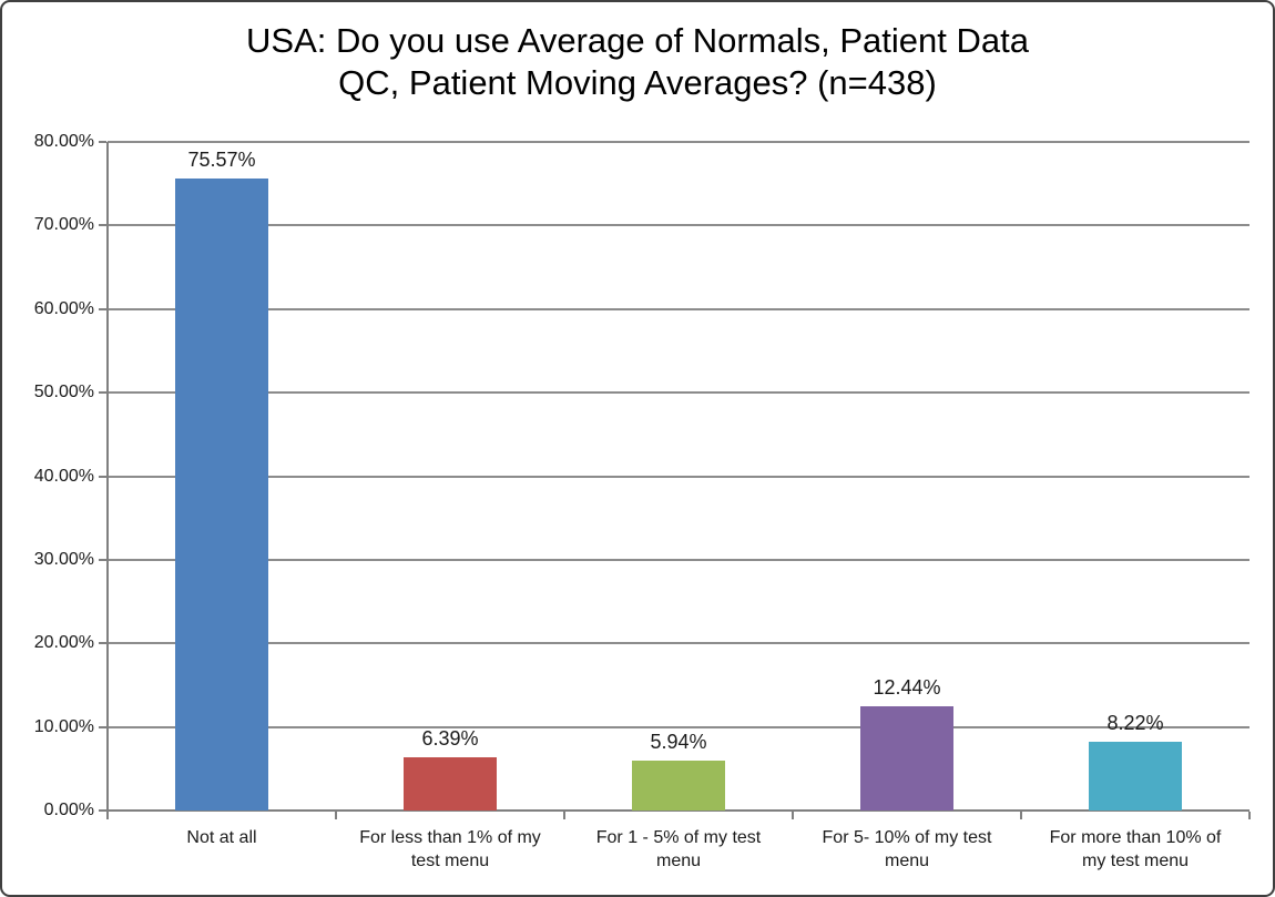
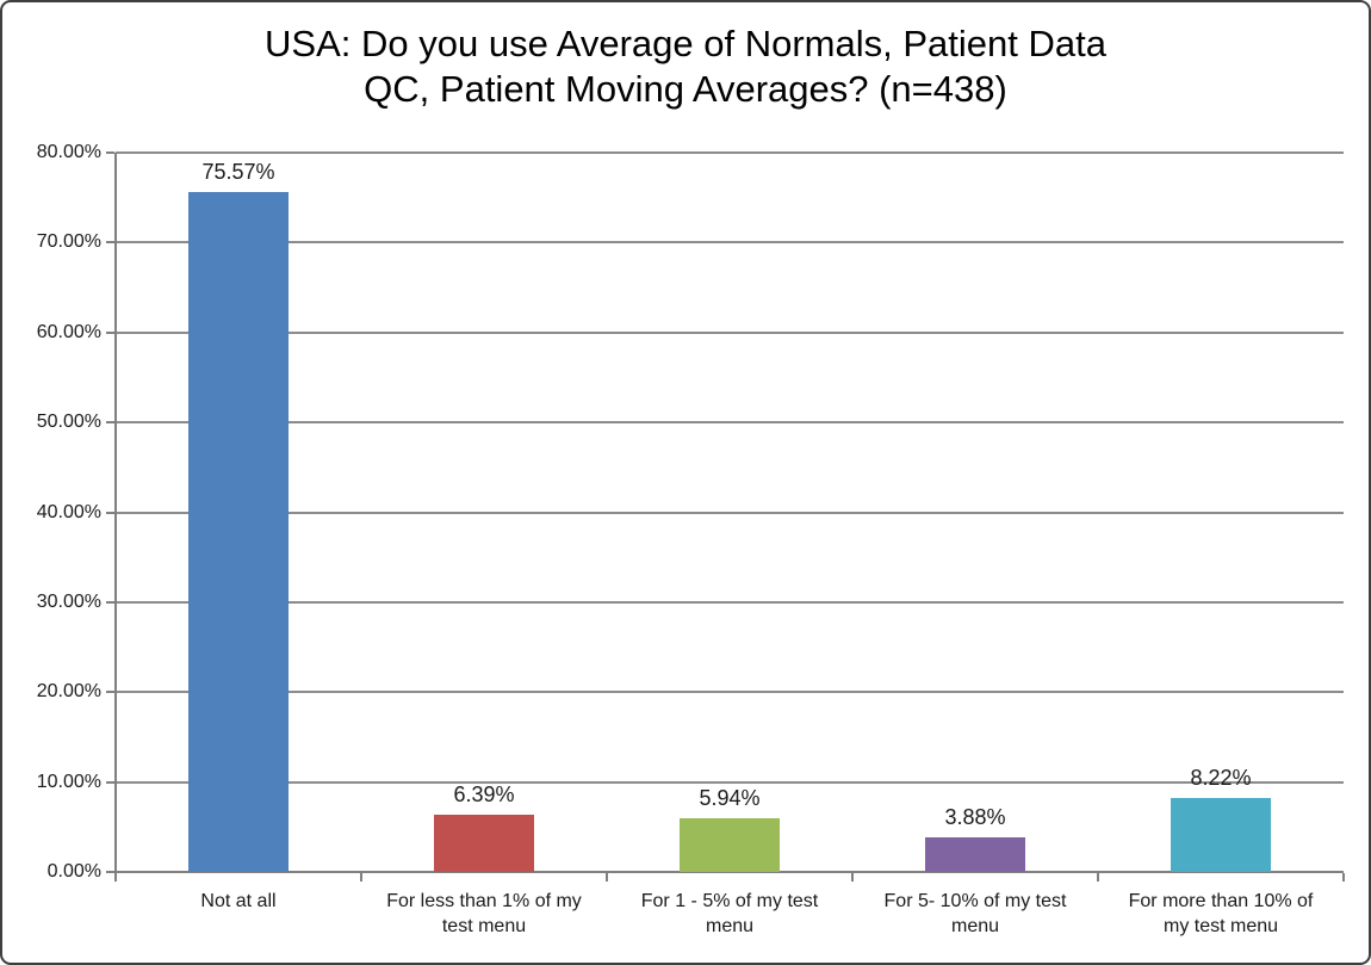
For 5- 10% of my test menu: 12.44% -> 3.88%
